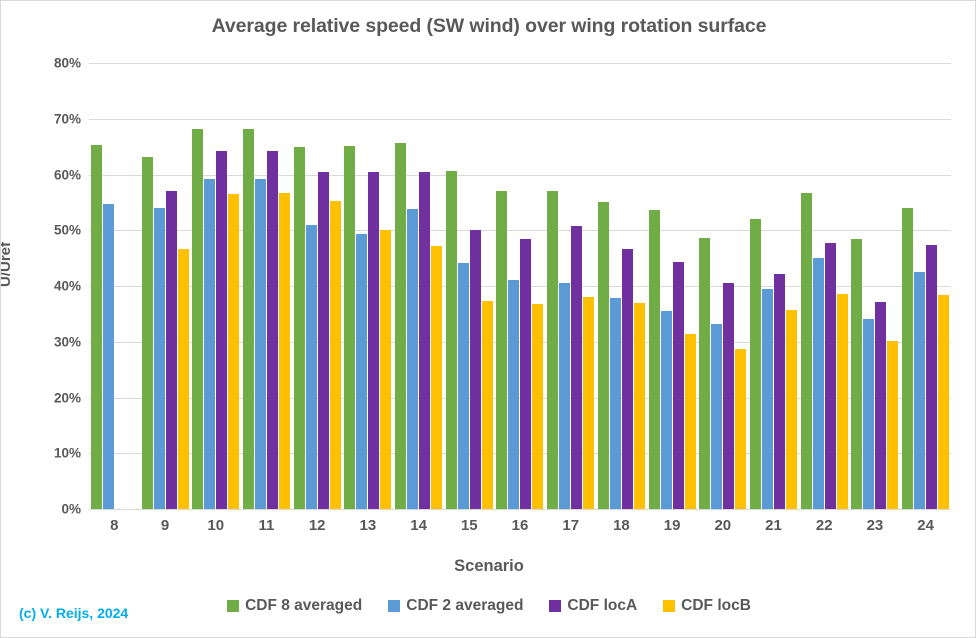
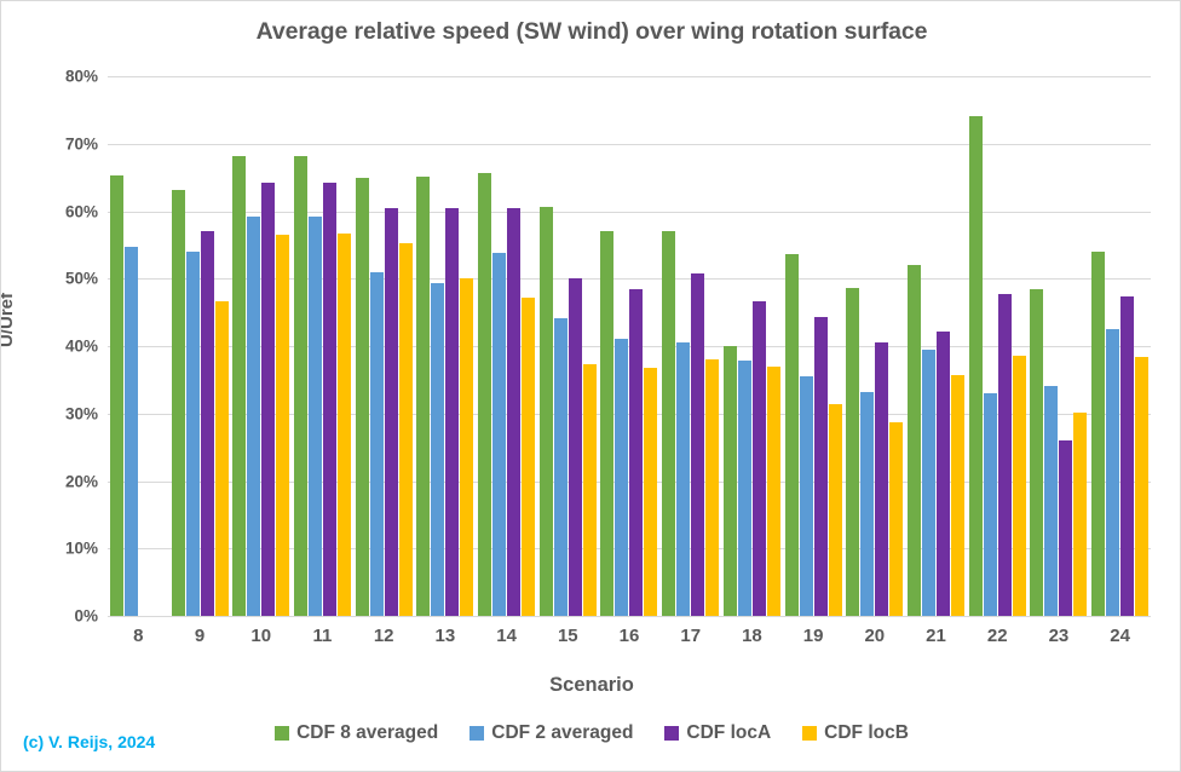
CDF 8 averaged/18: 55% -> 40%
CDF 8 averaged/22: 57% -> 74%
CDF 2 averaged/22: 45% -> 33%
CDF locA/23: 37% -> 26%
